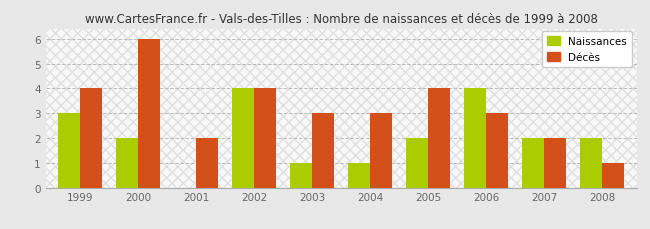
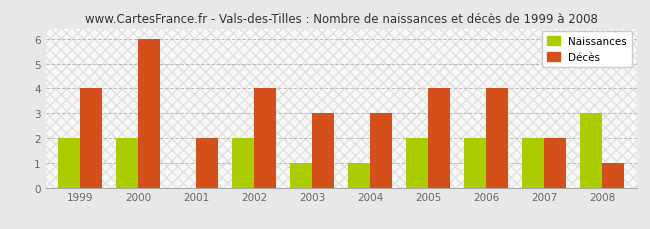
Naissances/1999: 3 -> 2
Naissances/2002: 4 -> 2
Naissances/2006: 4 -> 2
Décès/2006: 3 -> 4
Naissances/2008: 2 -> 3
